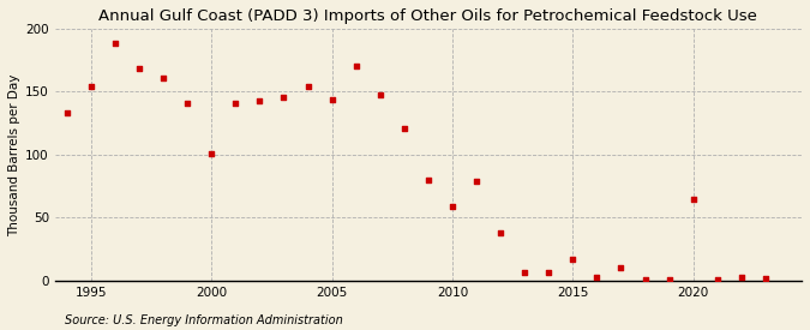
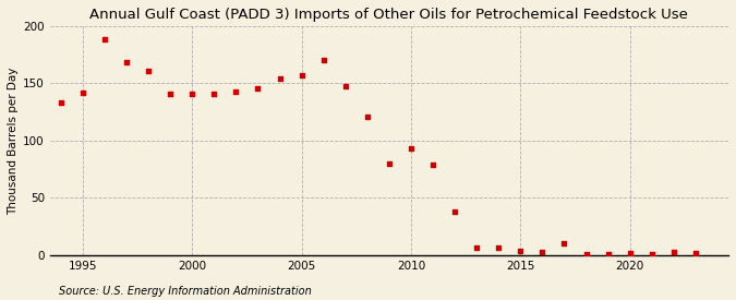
1995: 154 -> 142
2000: 101 -> 141
2005: 144 -> 157
2010: 59 -> 93
2015: 17 -> 4
2020: 65 -> 2
